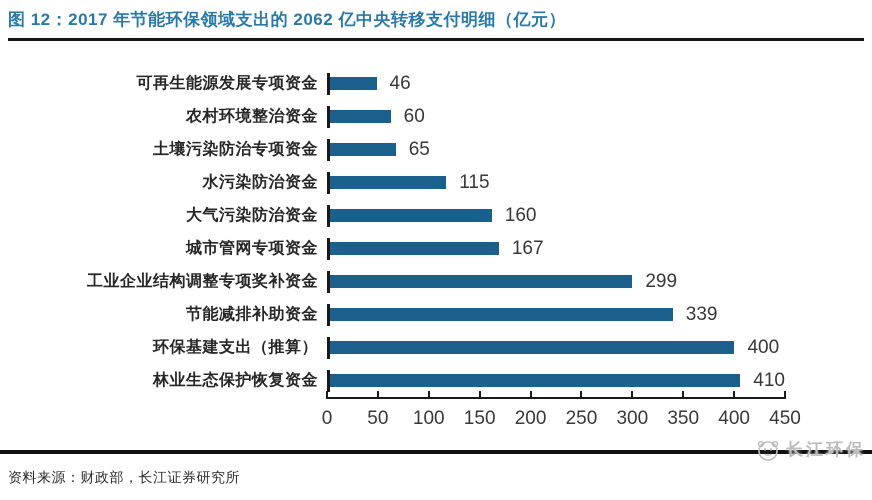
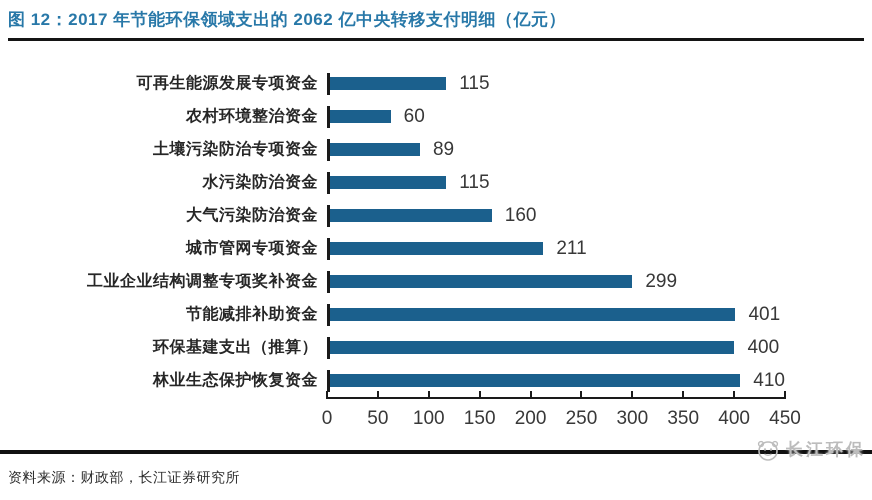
可再生能源发展专项资金: 46 -> 115
土壤污染防治专项资金: 65 -> 89
城市管网专项资金: 167 -> 211
节能减排补助资金: 339 -> 401
